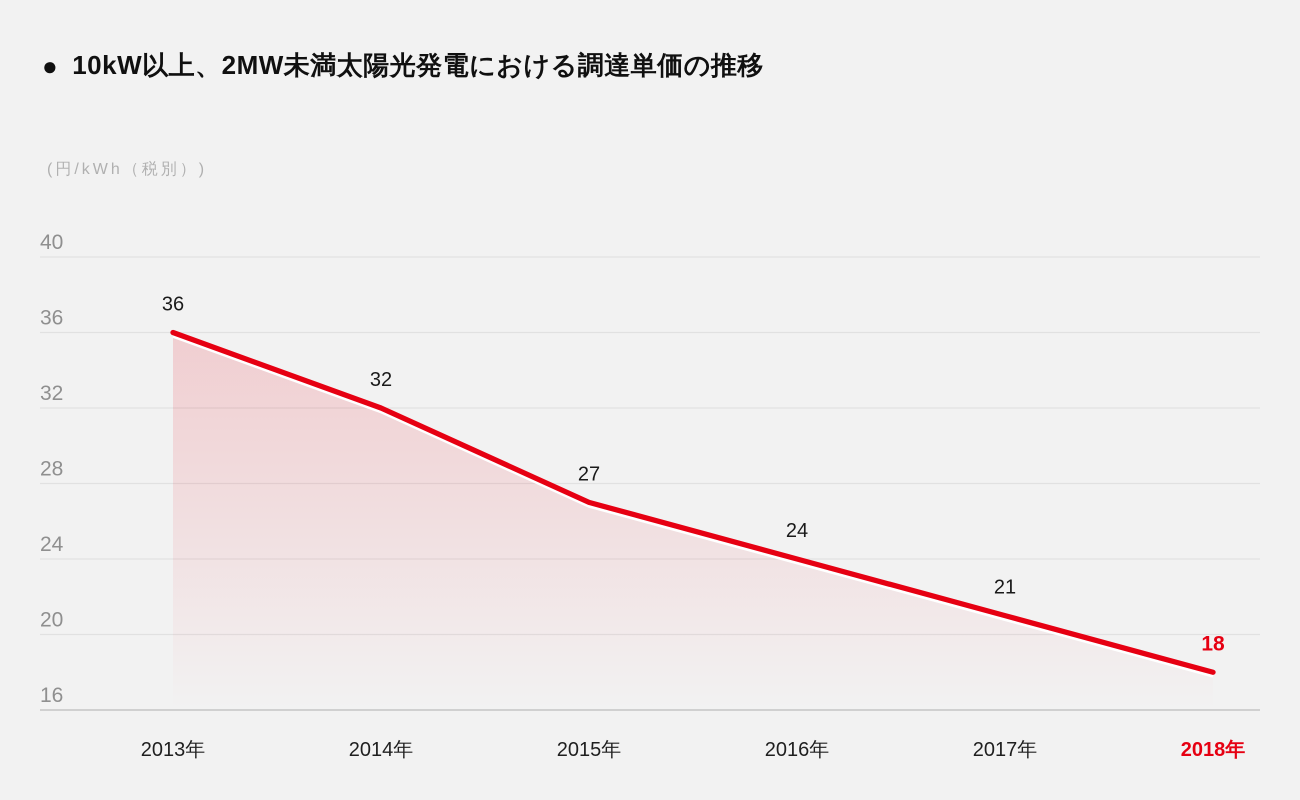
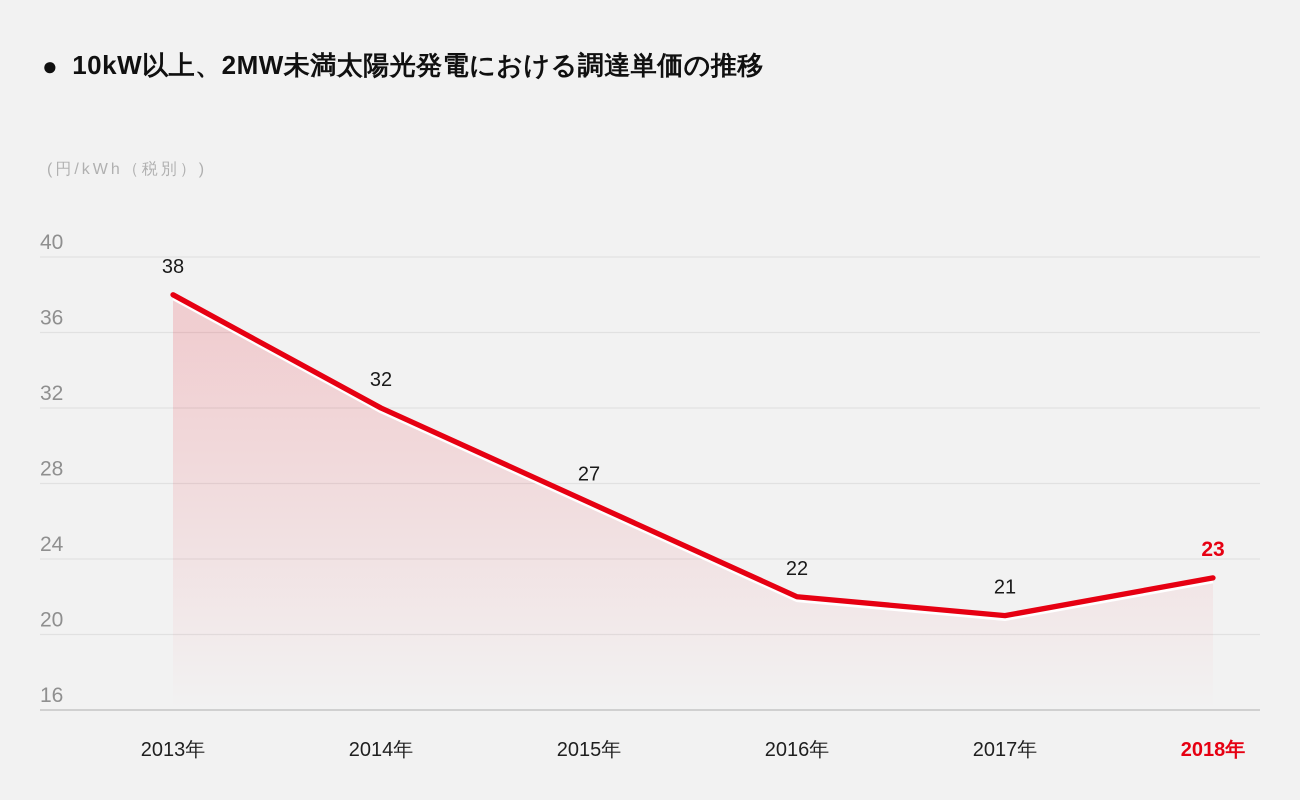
2013年: 36 -> 38
2016年: 24 -> 22
2018年: 18 -> 23
